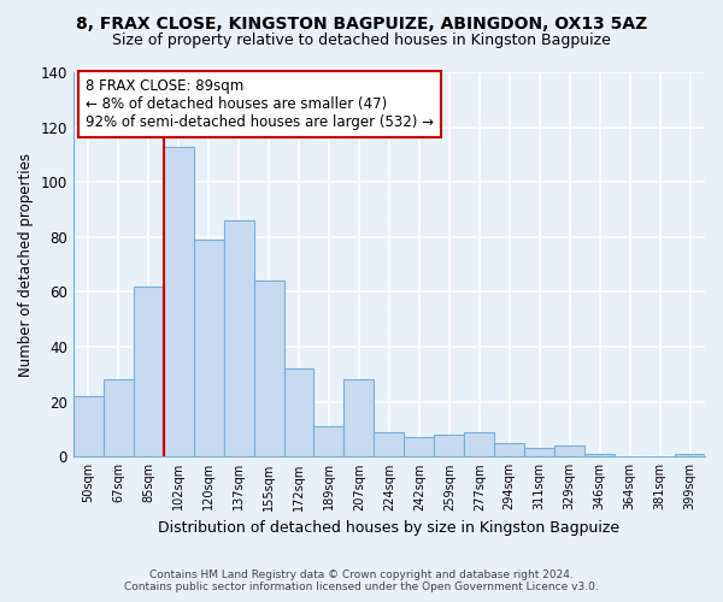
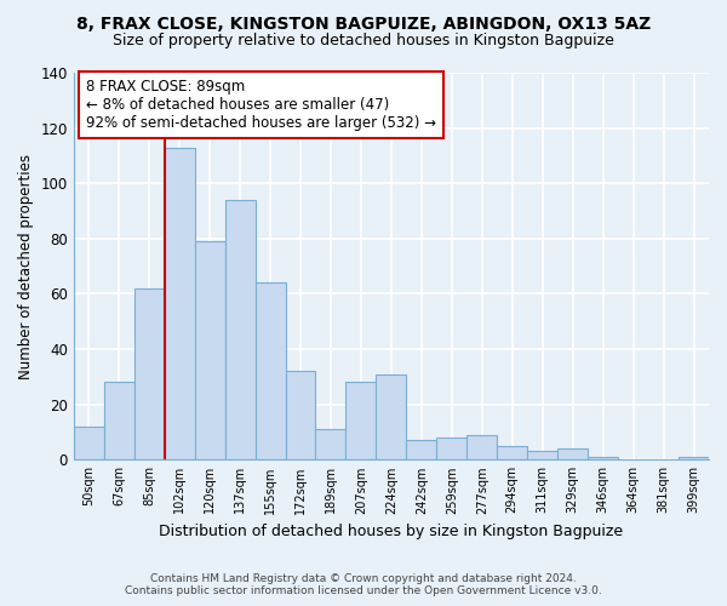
50sqm: 22 -> 12
137sqm: 86 -> 94
224sqm: 9 -> 31
